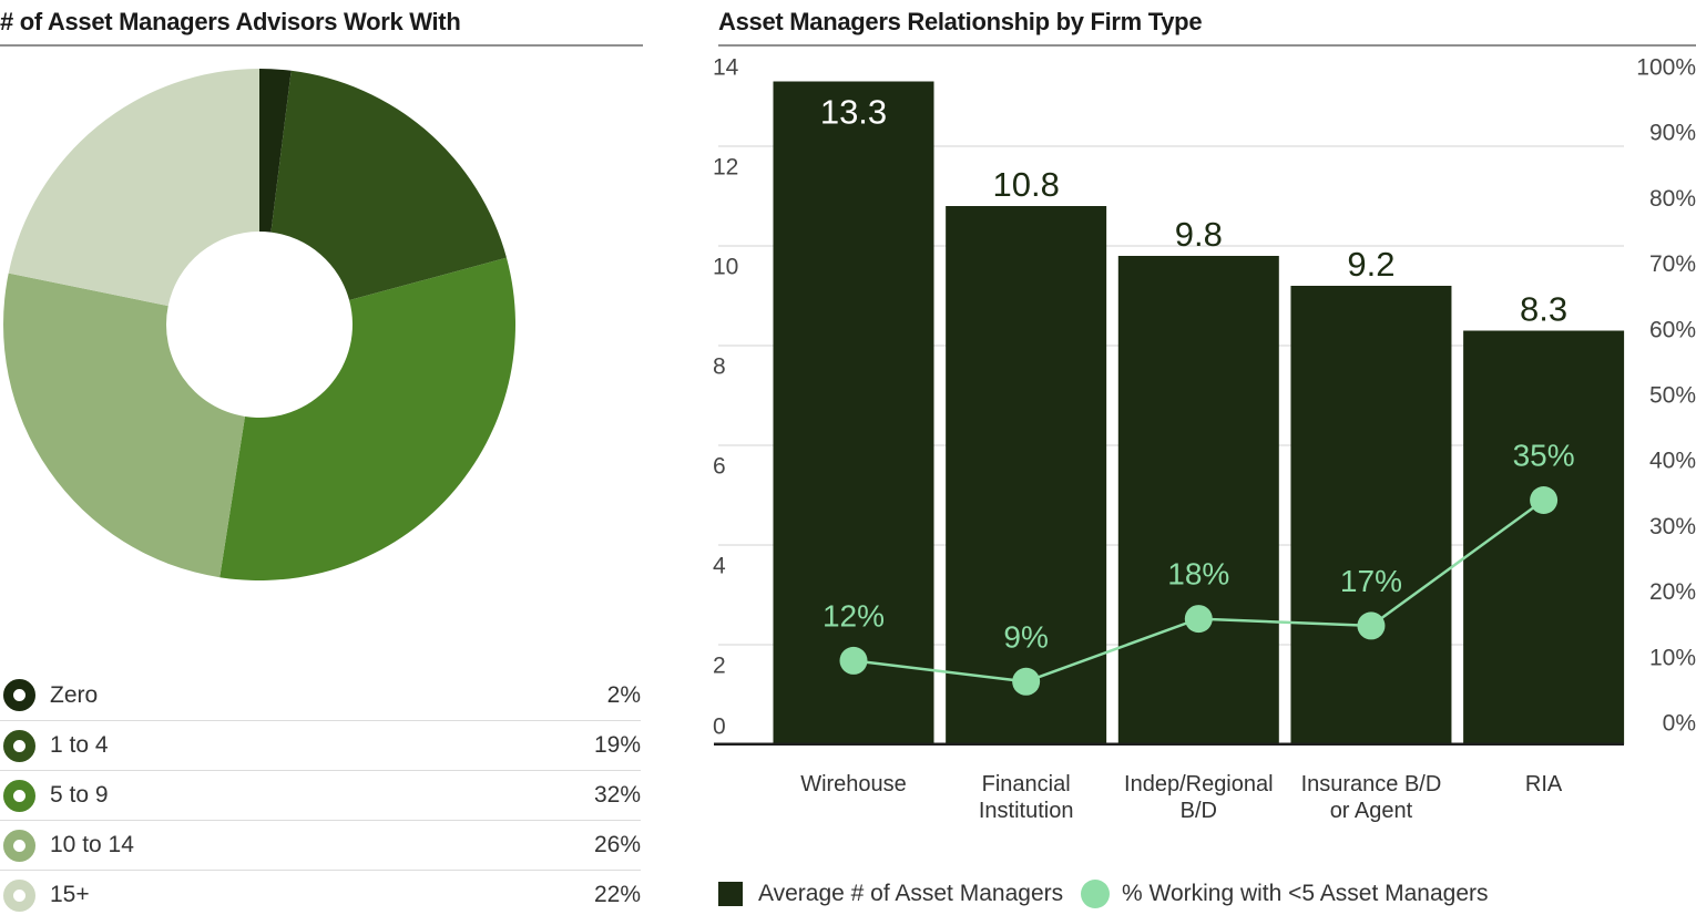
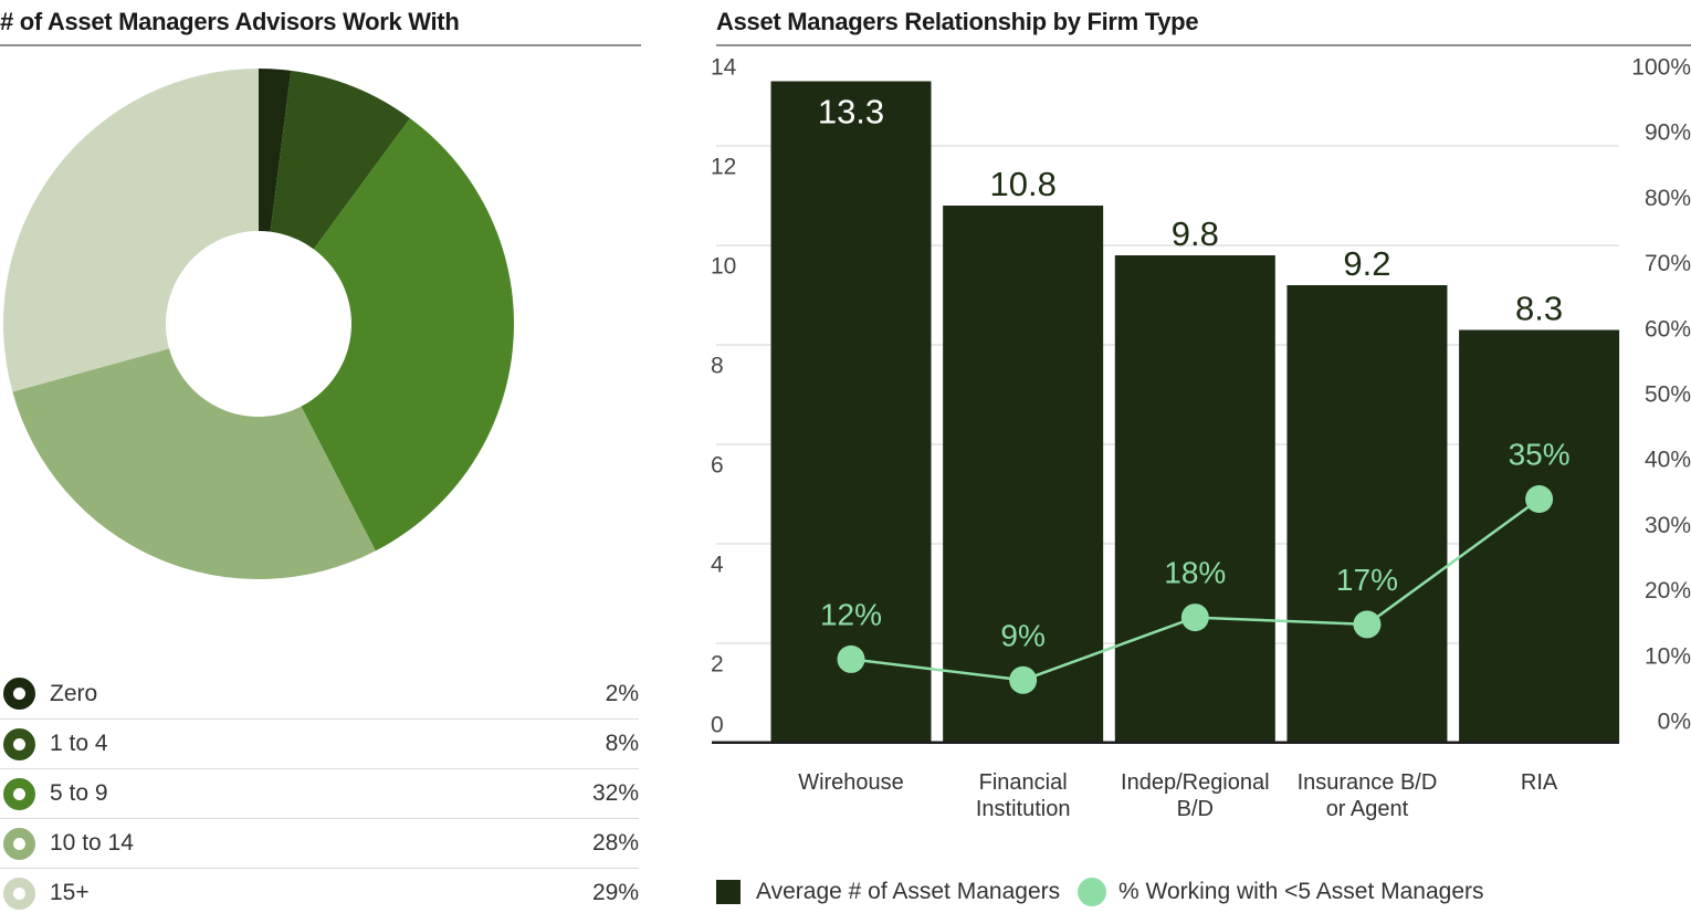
# of Asset Managers Advisors Work With/1 to 4: 19% -> 8%
# of Asset Managers Advisors Work With/10 to 14: 26% -> 28%
# of Asset Managers Advisors Work With/15+: 22% -> 29%
